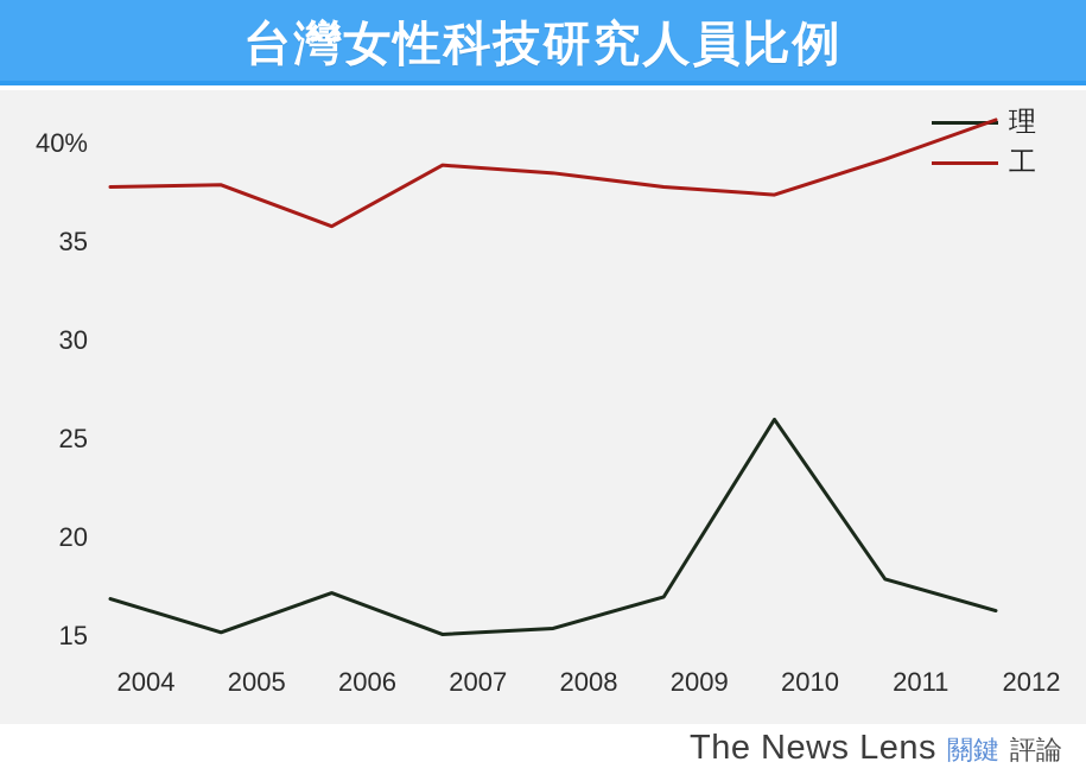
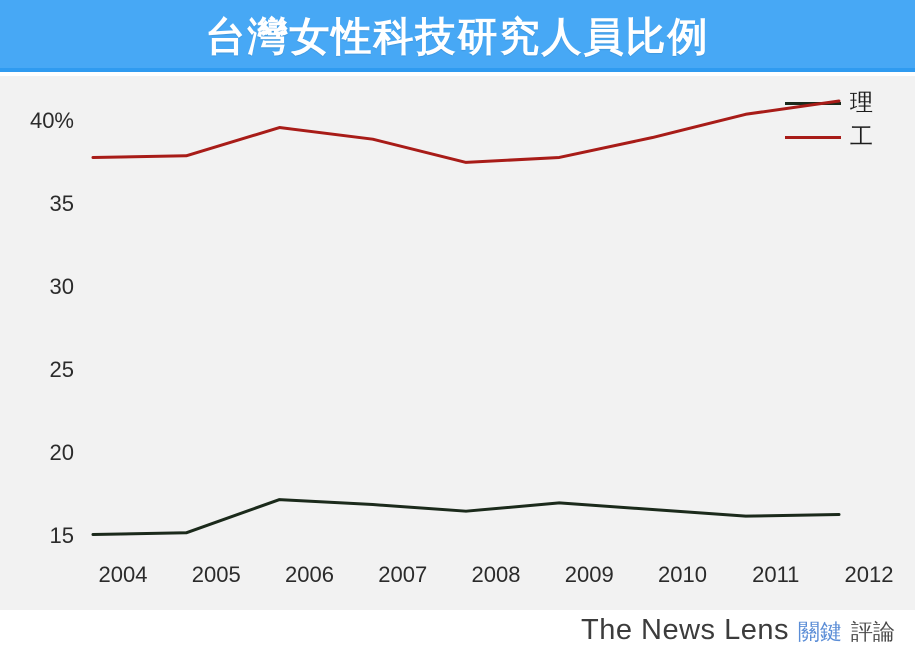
理/2004: 16.9% -> 15.1%
工/2006: 35.8% -> 39.6%
理/2007: 15.1% -> 16.9%
理/2008: 15.4% -> 16.5%
工/2008: 38.5% -> 37.5%
理/2010: 26.0% -> 16.6%
工/2010: 37.4% -> 39.0%
理/2011: 17.9% -> 16.2%
工/2011: 39.2% -> 40.4%
